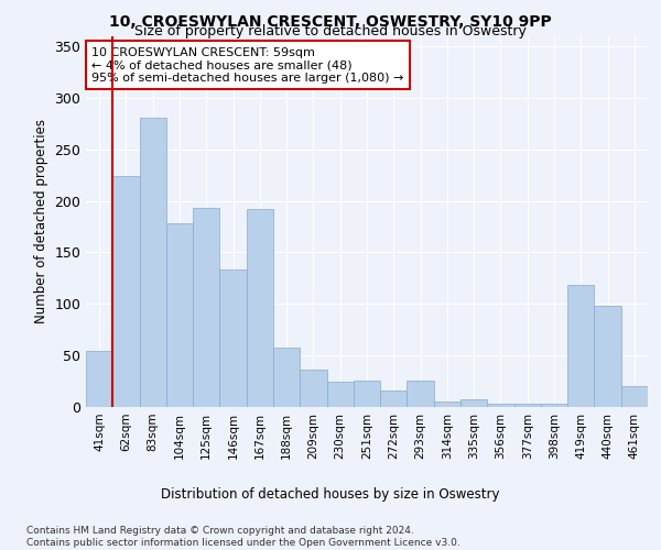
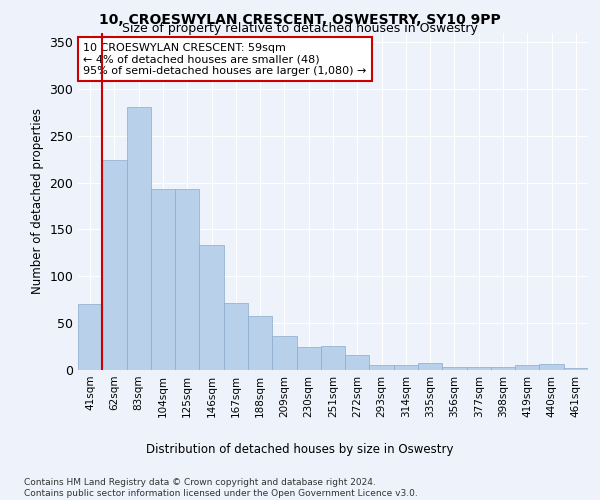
41sqm: 54 -> 70
104sqm: 178 -> 193
167sqm: 192 -> 71
293sqm: 26 -> 5
419sqm: 118 -> 5
440sqm: 98 -> 6
461sqm: 20 -> 2
